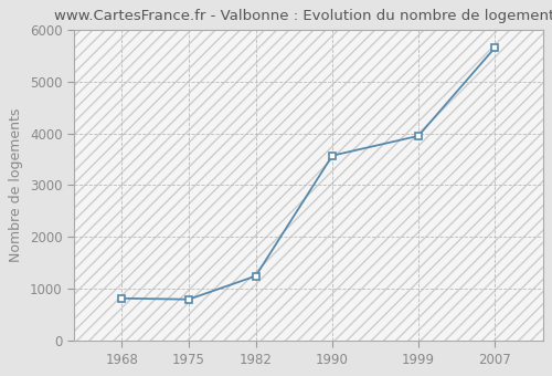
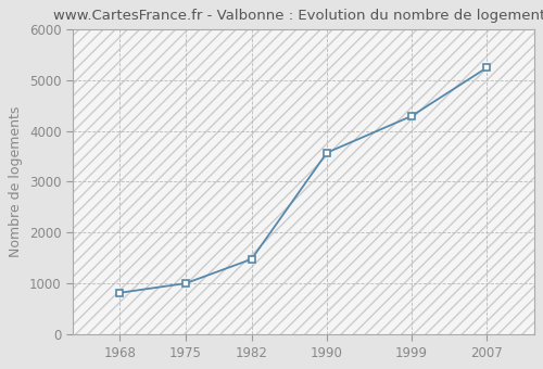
1975: 800 -> 1000
1982: 1250 -> 1480
1999: 3950 -> 4290
2007: 5650 -> 5240
